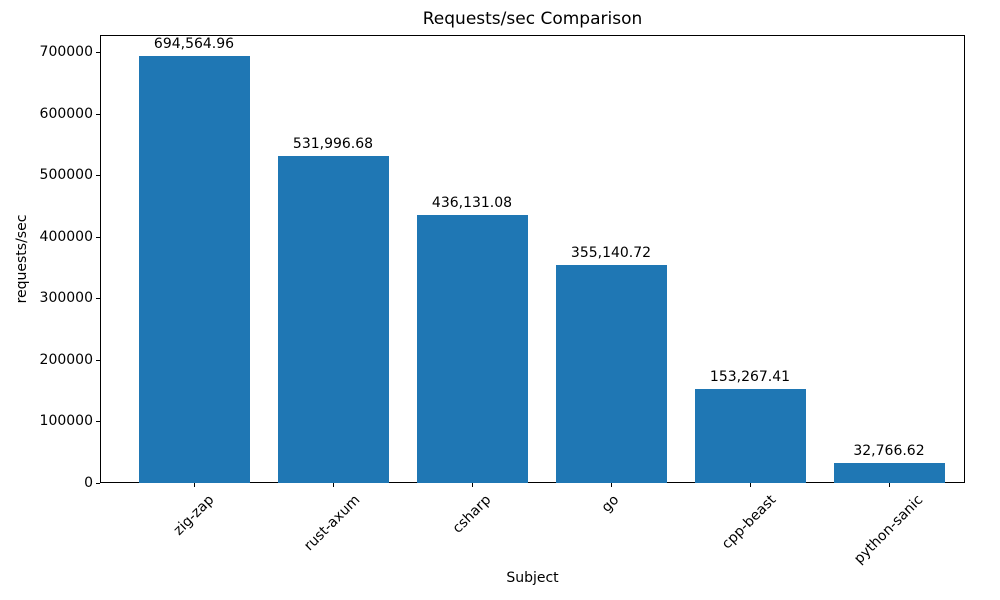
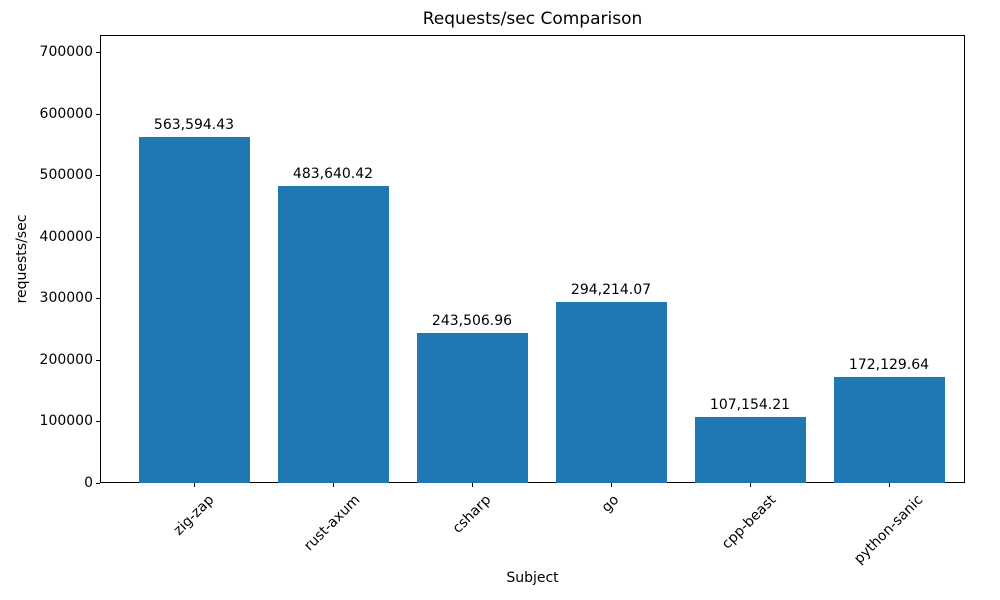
zig-zap: 694,564.96 -> 563,594.43
rust-axum: 531,996.68 -> 483,640.42
csharp: 436,131.08 -> 243,506.96
go: 355,140.72 -> 294,214.07
cpp-beast: 153,267.41 -> 107,154.21
python-sanic: 32,766.62 -> 172,129.64
